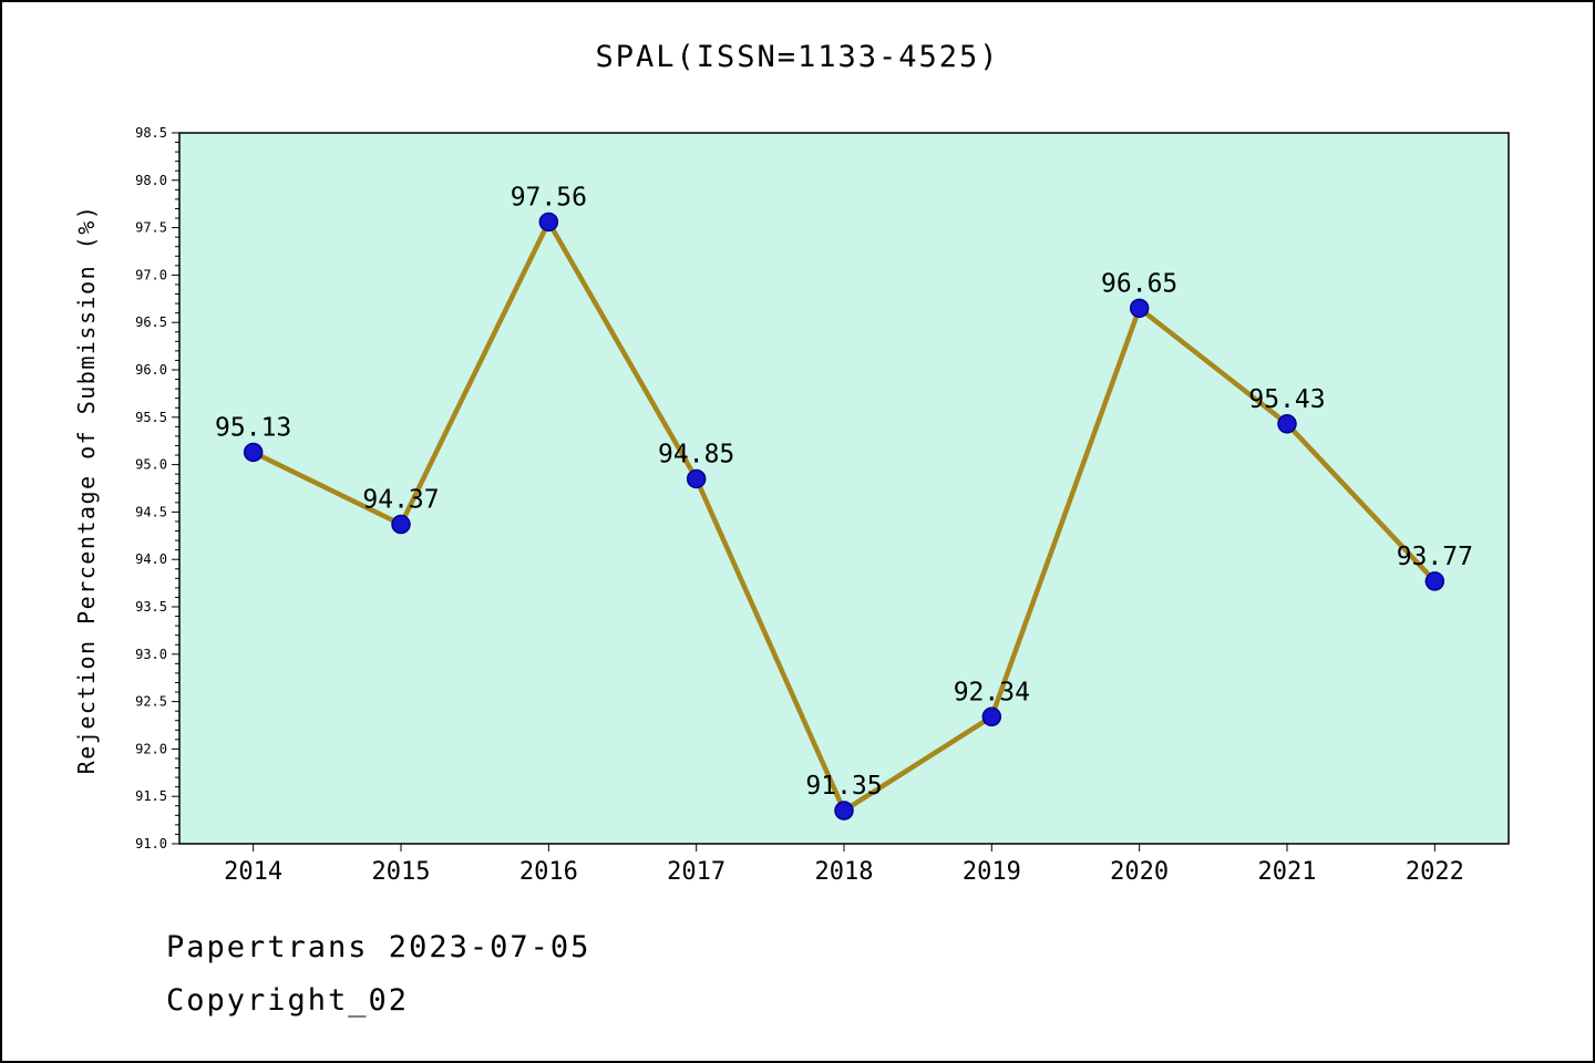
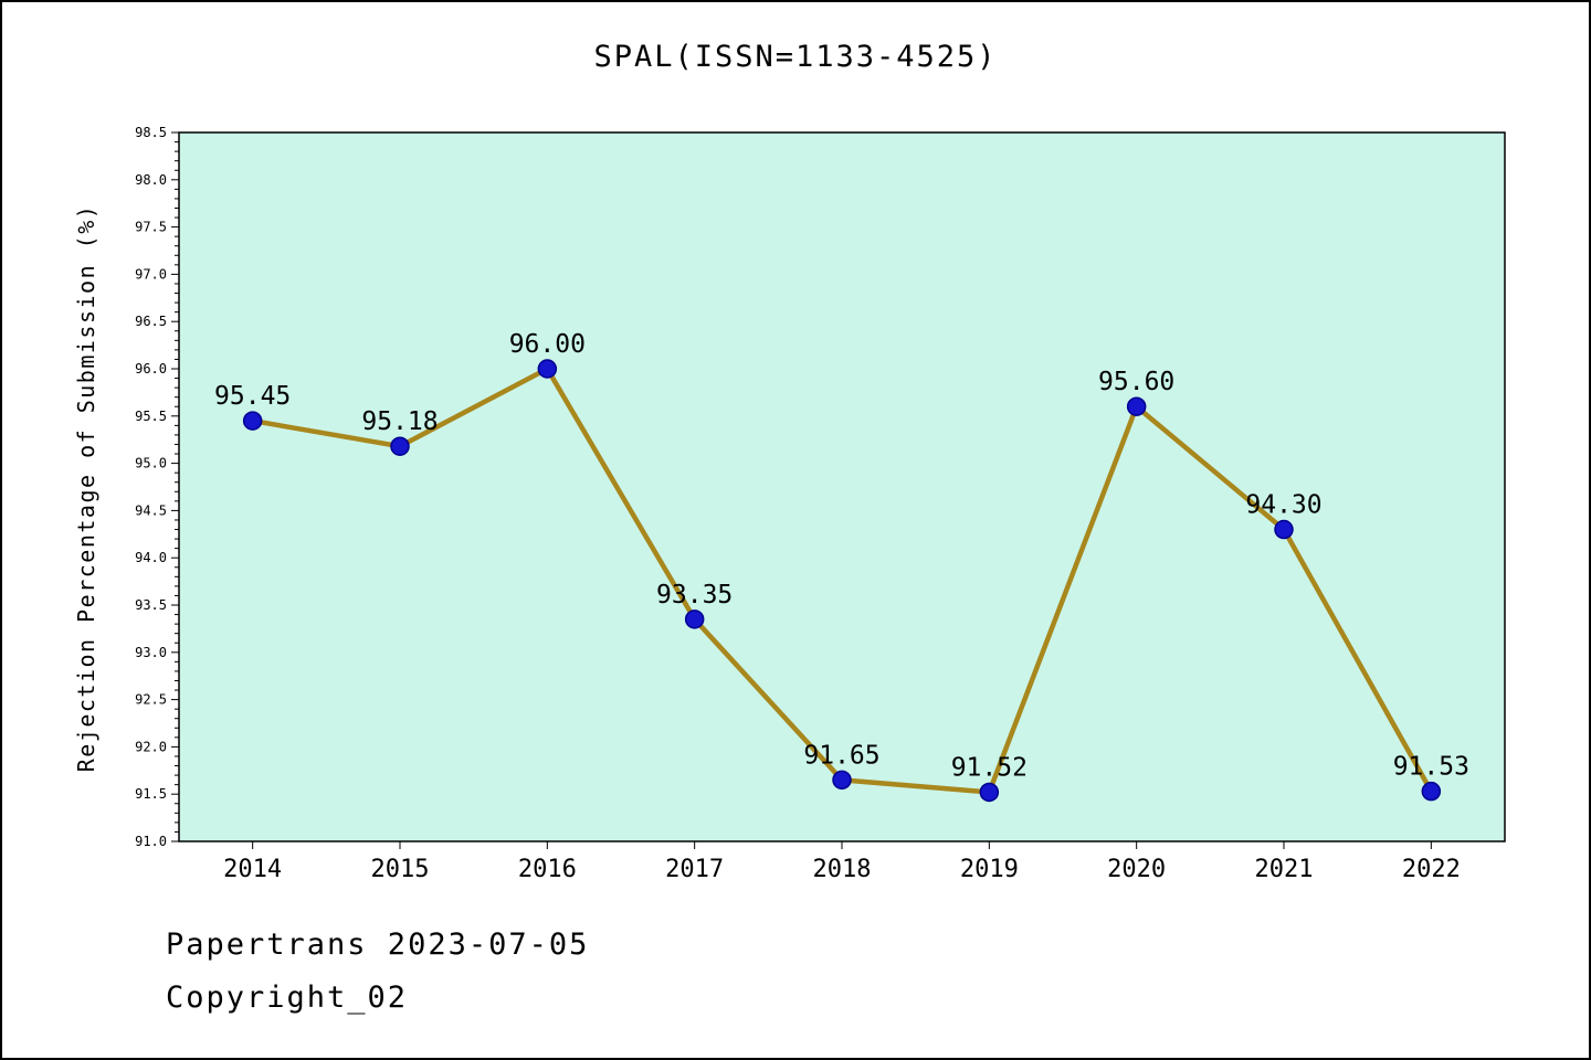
2014: 95.13 -> 95.45
2015: 94.37 -> 95.18
2016: 97.56 -> 96.00
2017: 94.85 -> 93.35
2018: 91.35 -> 91.65
2019: 92.34 -> 91.52
2020: 96.65 -> 95.60
2021: 95.43 -> 94.30
2022: 93.77 -> 91.53
